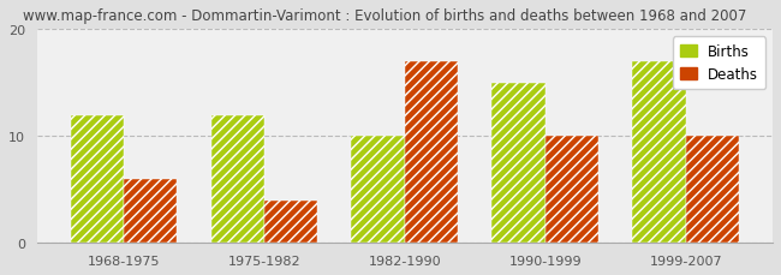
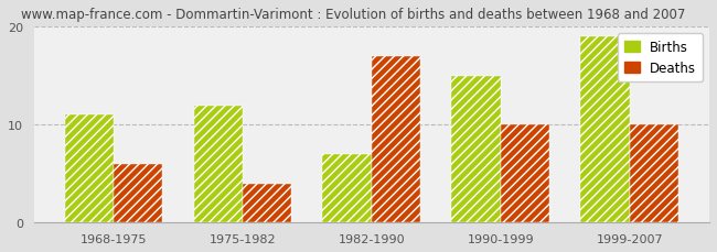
Births/1968-1975: 12 -> 11
Births/1982-1990: 10 -> 7
Births/1999-2007: 17 -> 19
